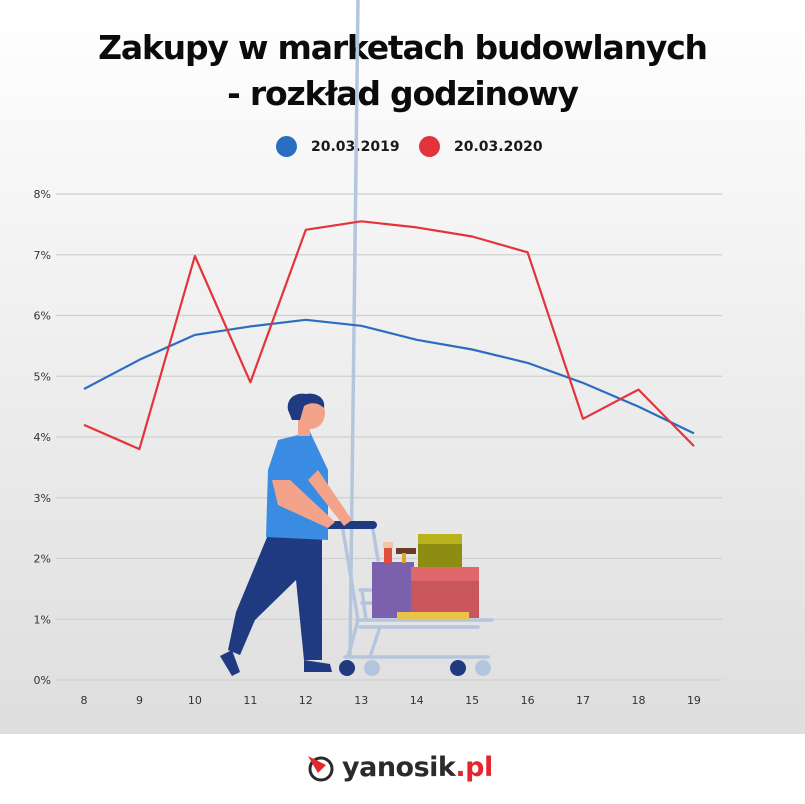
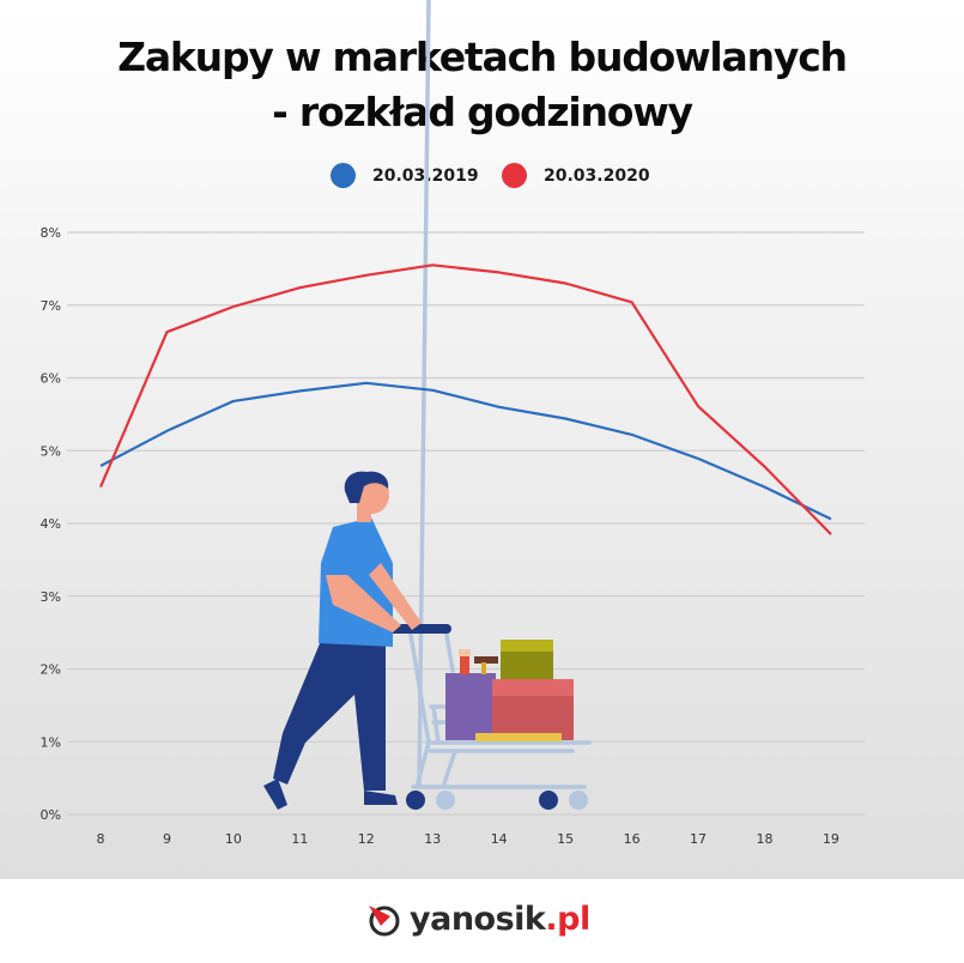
20.03.2020/8: 4.2% -> 4.5%
20.03.2020/9: 3.8% -> 6.6%
20.03.2020/11: 4.9% -> 7.2%
20.03.2020/17: 4.3% -> 5.6%
